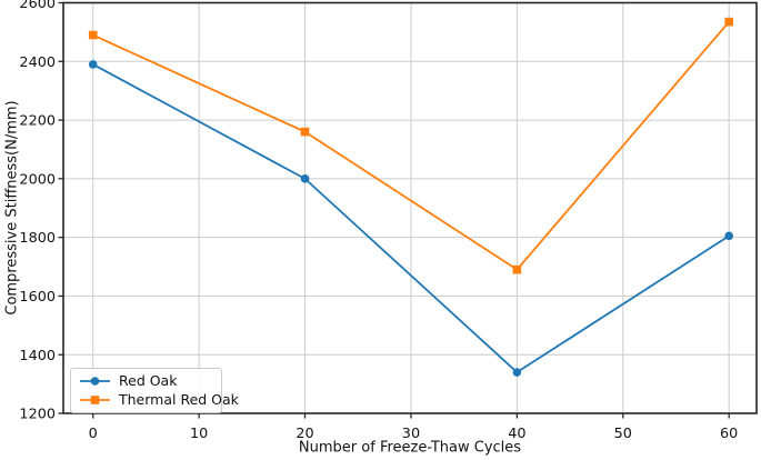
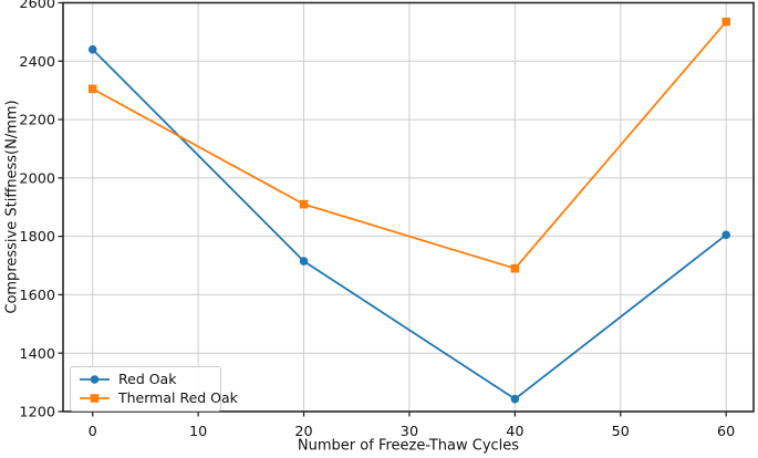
Red Oak/0: 2390 -> 2440
Thermal Red Oak/0: 2490 -> 2300
Red Oak/20: 2000 -> 1720
Thermal Red Oak/20: 2160 -> 1910
Red Oak/40: 1340 -> 1240
